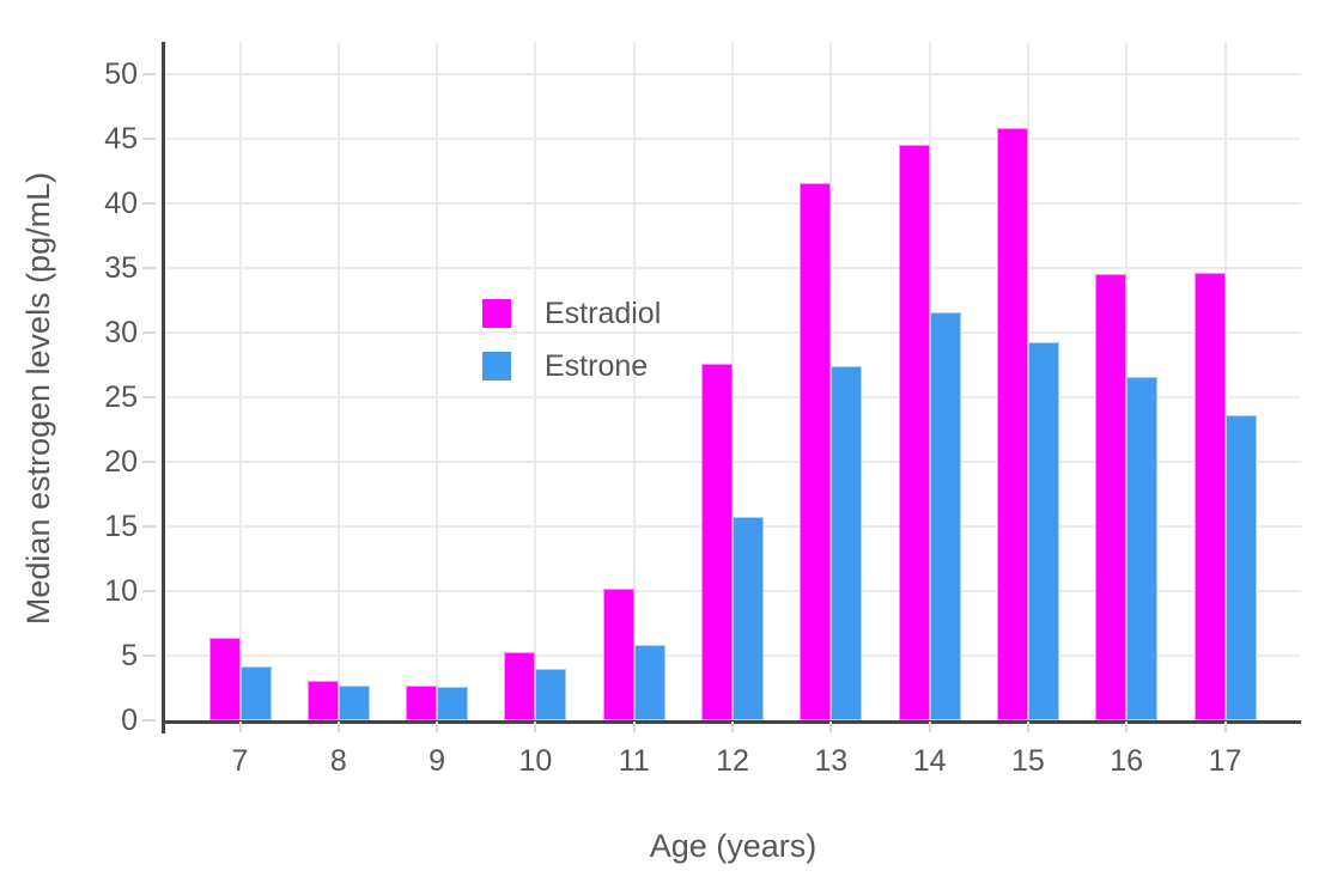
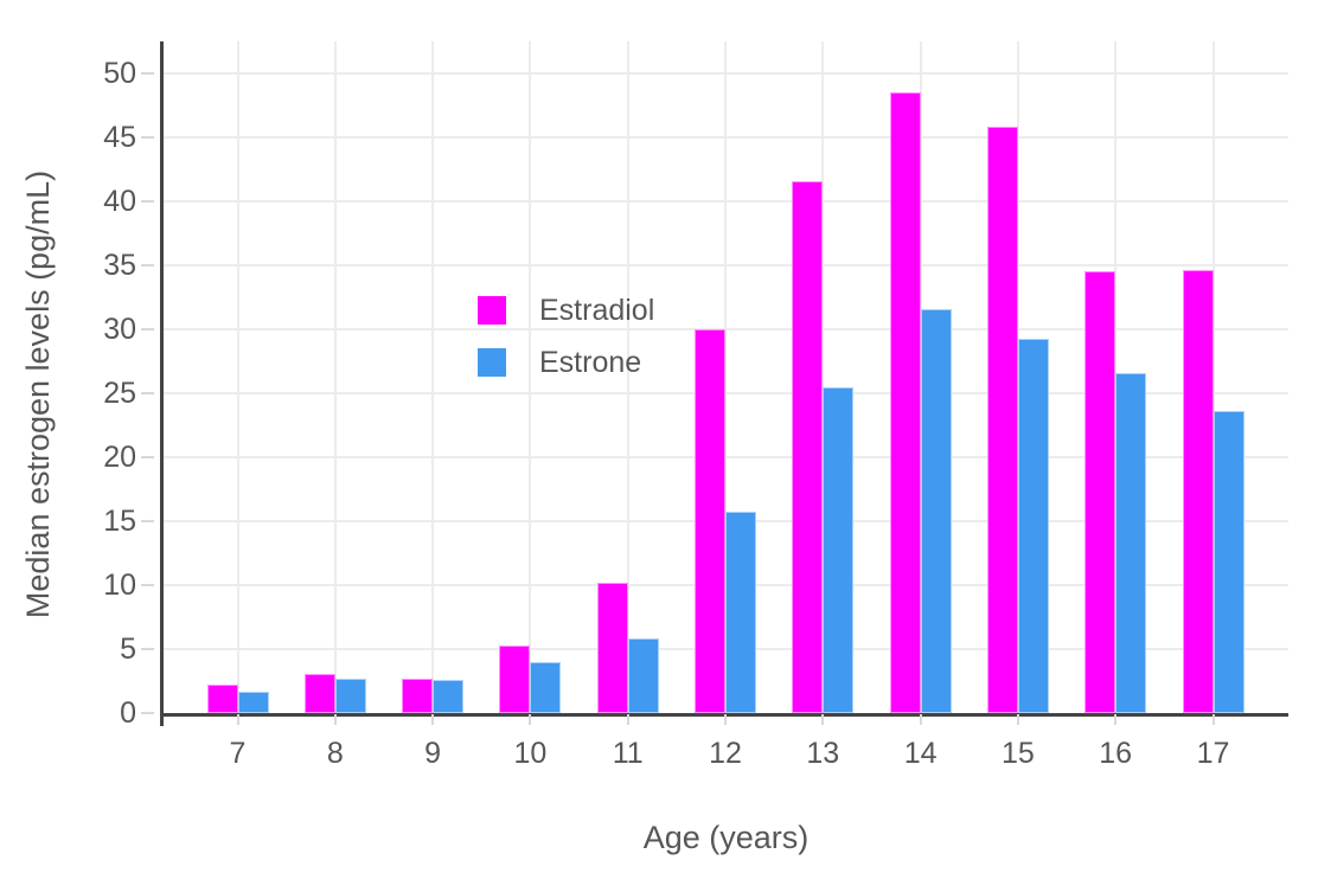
Estradiol/7: 6.4 -> 2.2
Estrone/7: 4.2 -> 1.7
Estradiol/12: 27.6 -> 30.0
Estrone/13: 27.4 -> 25.5
Estradiol/14: 44.5 -> 48.5
